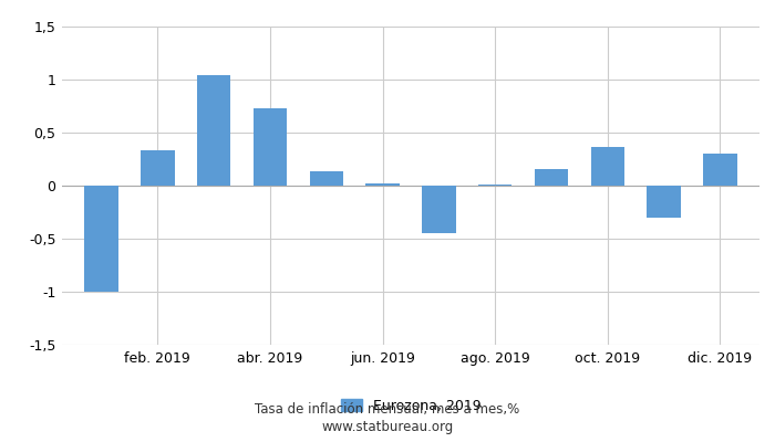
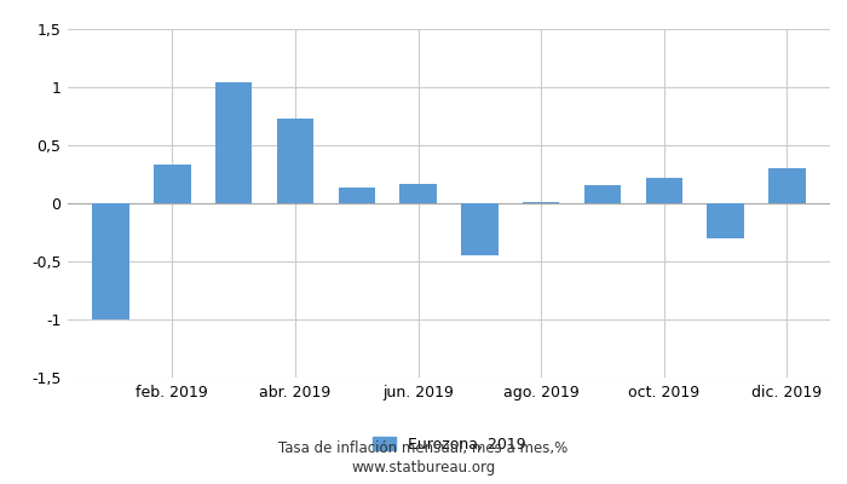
jun. 2019: 0,02 -> 0,17
oct. 2019: 0,36 -> 0,22
